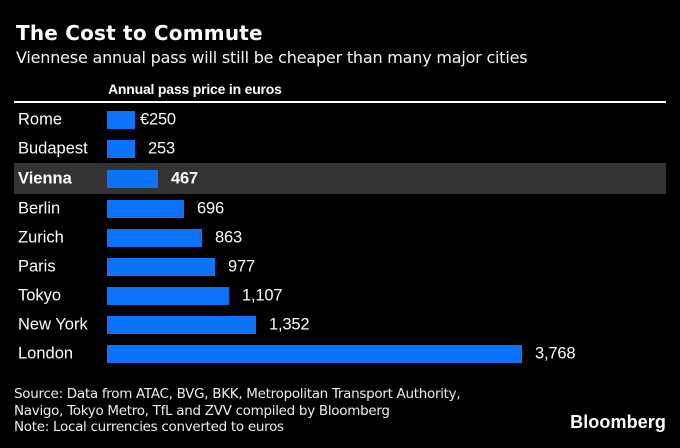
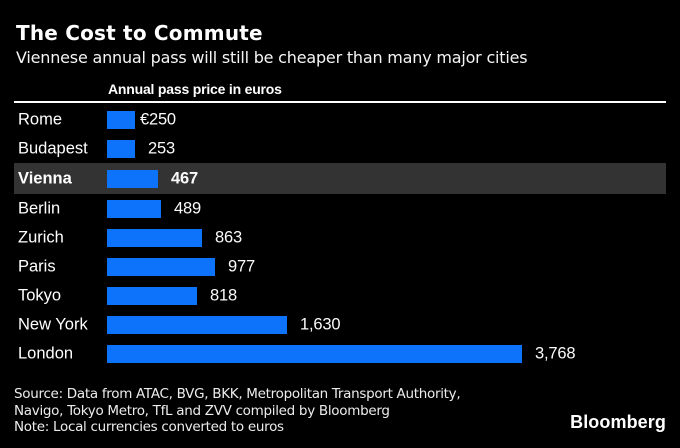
Berlin: 696 -> 489
Tokyo: 1,107 -> 818
New York: 1,352 -> 1,630
